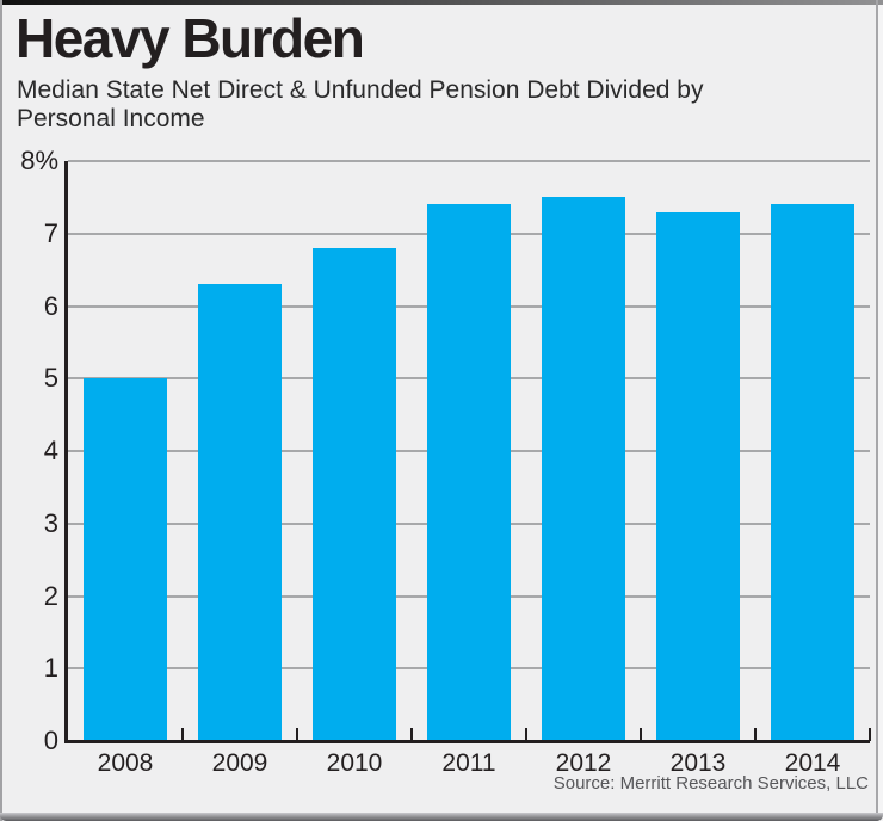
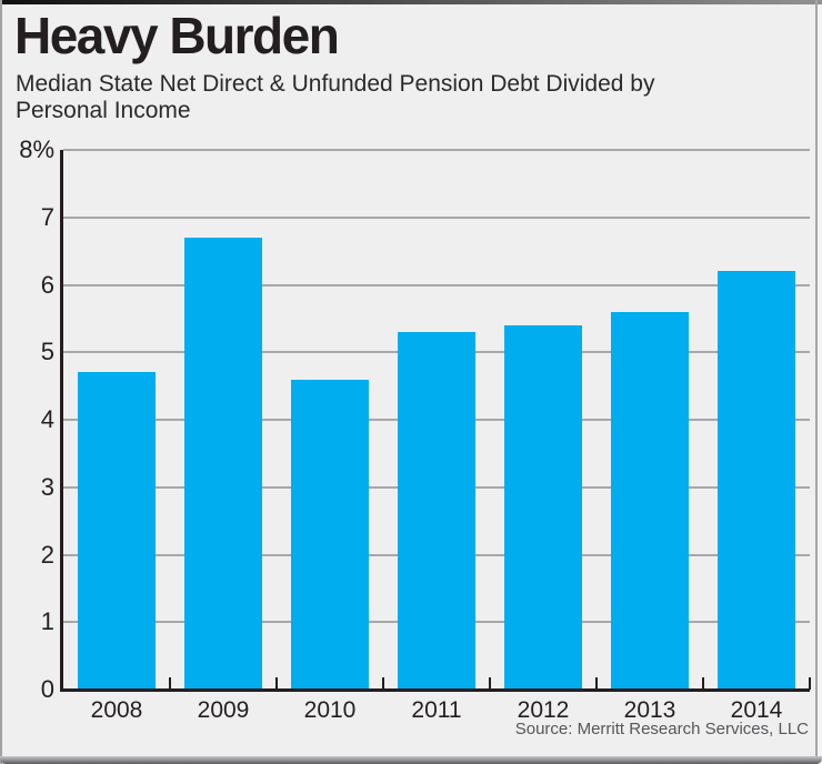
2008: 5.0% -> 4.7%
2009: 6.3% -> 6.7%
2010: 6.8% -> 4.6%
2011: 7.4% -> 5.3%
2012: 7.5% -> 5.4%
2013: 7.3% -> 5.6%
2014: 7.4% -> 6.2%
